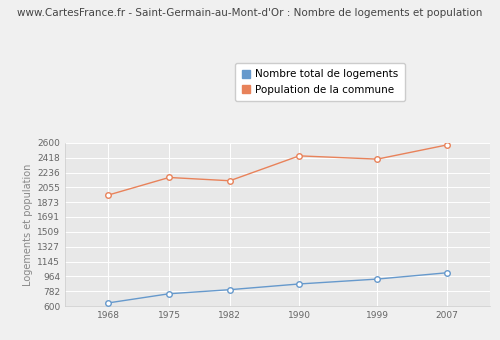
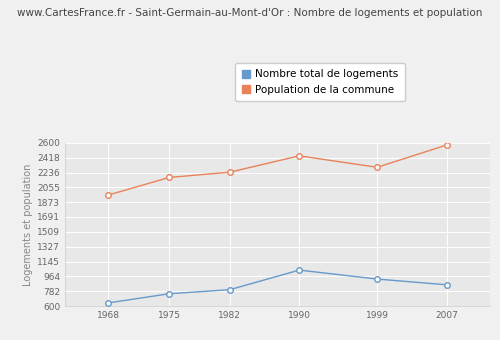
Population de la commune/1982: 2140 -> 2240
Nombre total de logements/1990: 870 -> 1040
Population de la commune/1999: 2400 -> 2300
Nombre total de logements/2007: 1010 -> 860
